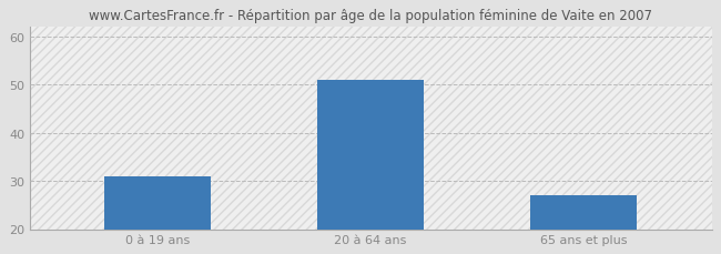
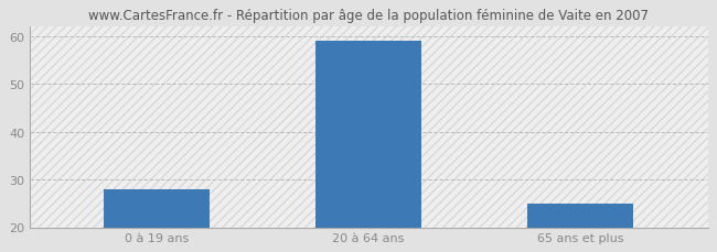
0 à 19 ans: 31 -> 28
20 à 64 ans: 51 -> 59
65 ans et plus: 27 -> 25
